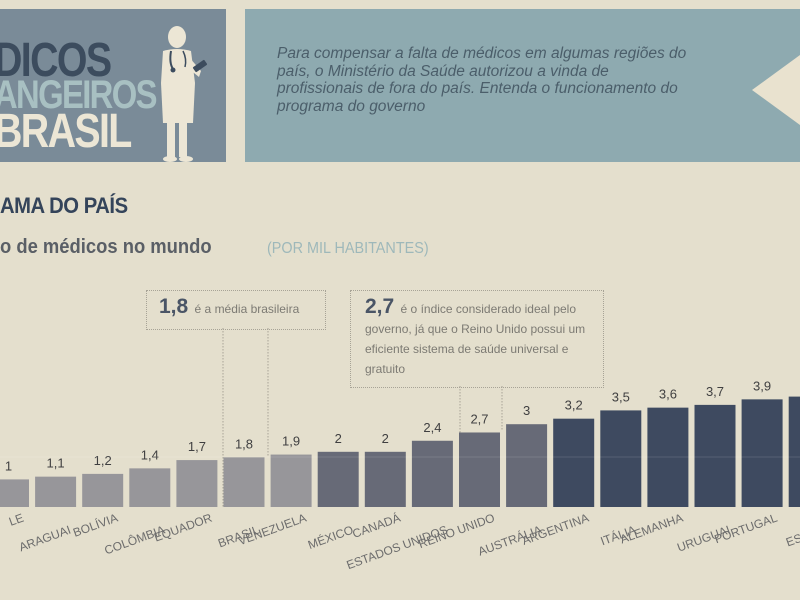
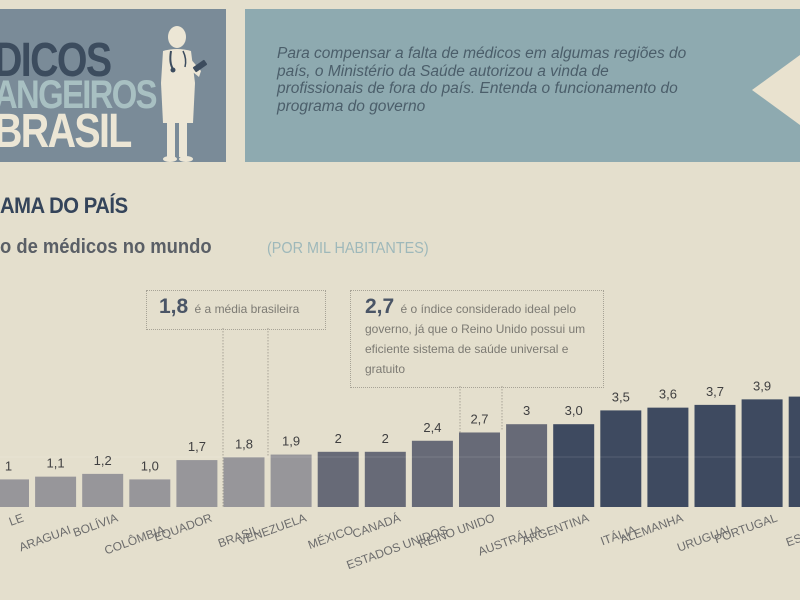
COLÔMBIA: 1,4 -> 1,0
ARGENTINA: 3,2 -> 3,0
